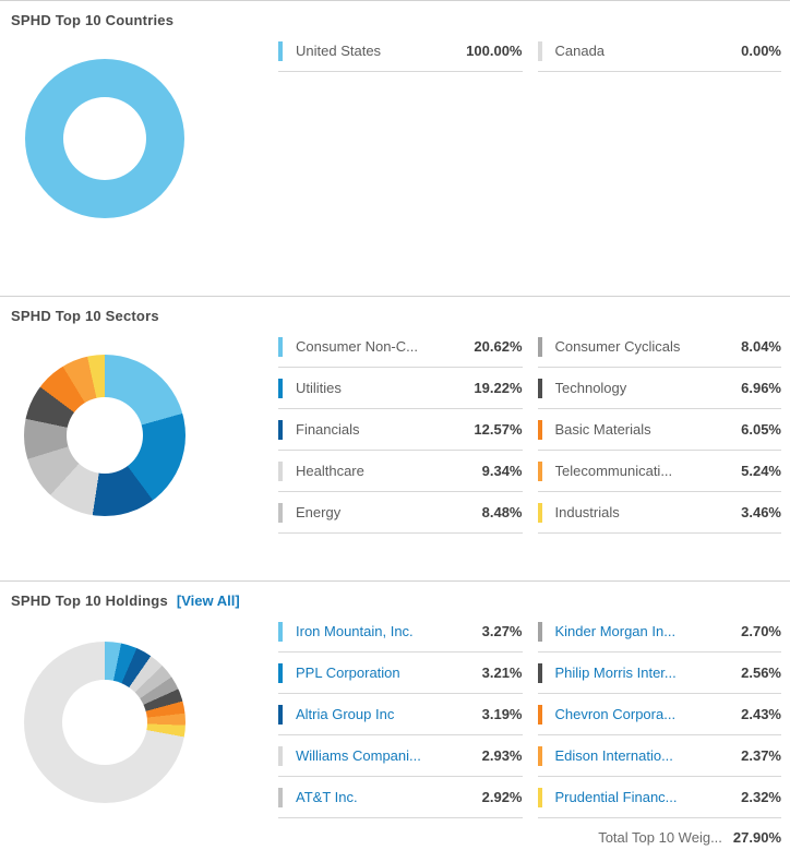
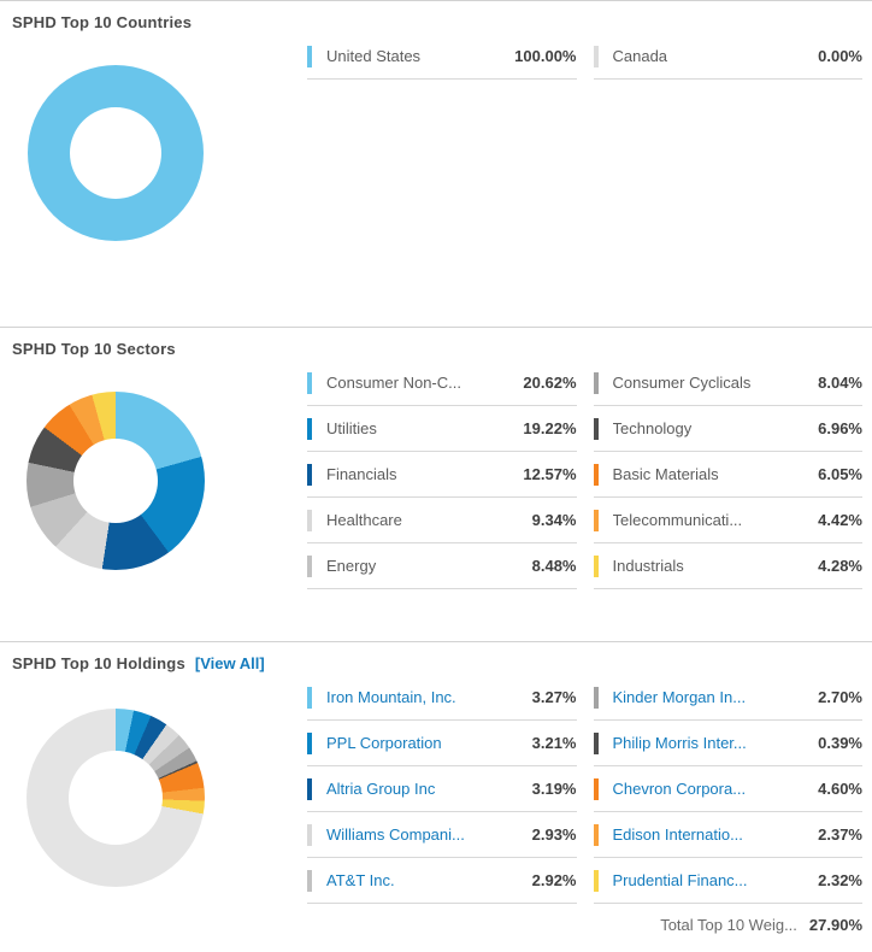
SPHD Top 10 Sectors/Telecommunicati...: 5.24% -> 4.42%
SPHD Top 10 Sectors/Industrials: 3.46% -> 4.28%
SPHD Top 10 Holdings/Philip Morris Inter...: 2.56% -> 0.39%
SPHD Top 10 Holdings/Chevron Corpora...: 2.43% -> 4.60%
